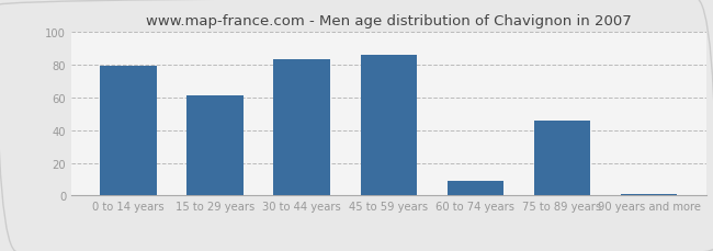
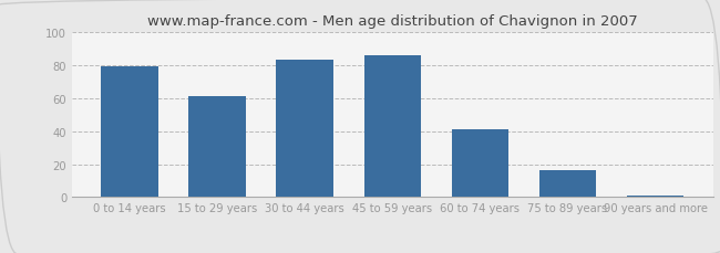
60 to 74 years: 9 -> 41
75 to 89 years: 46 -> 16
